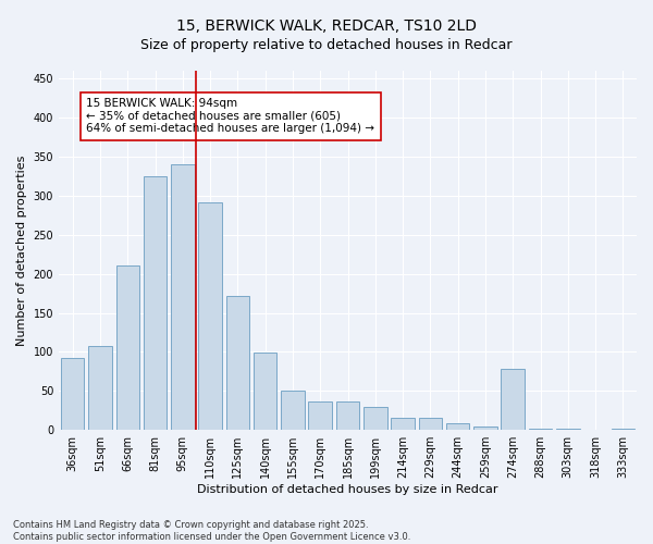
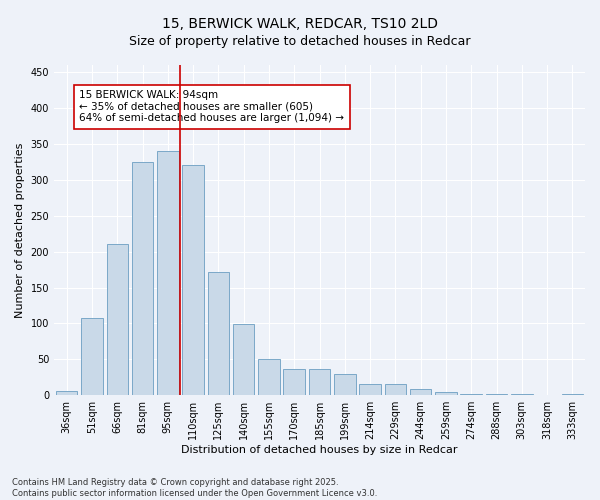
36sqm: 92 -> 6
110sqm: 292 -> 320
274sqm: 78 -> 2
